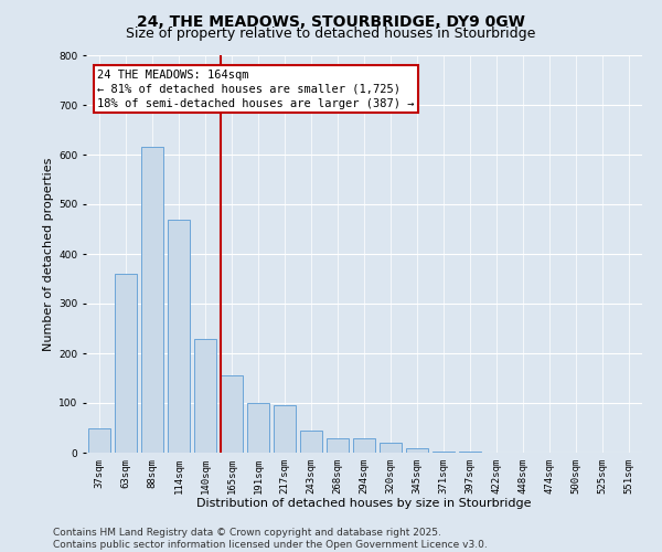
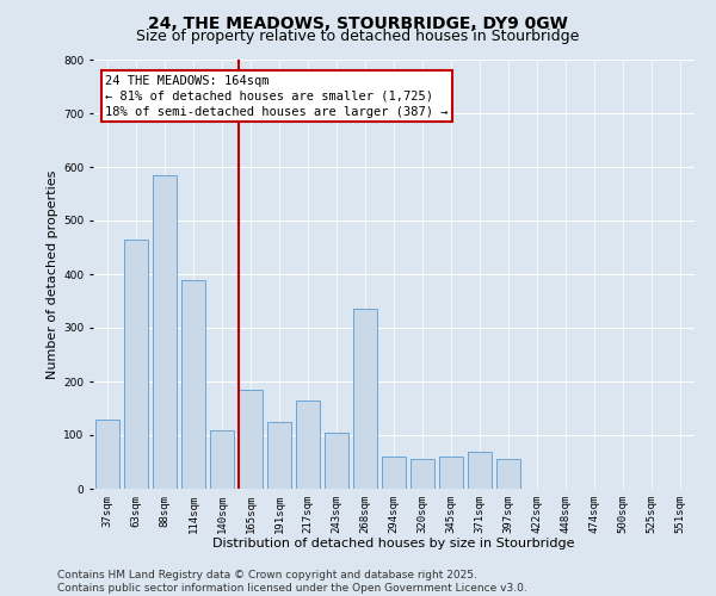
37sqm: 50 -> 130
63sqm: 360 -> 465
88sqm: 615 -> 585
114sqm: 470 -> 390
140sqm: 230 -> 110
165sqm: 155 -> 185
191sqm: 100 -> 125
217sqm: 95 -> 165
243sqm: 45 -> 105
268sqm: 30 -> 335
294sqm: 30 -> 60
320sqm: 20 -> 55
345sqm: 10 -> 60
371sqm: 3 -> 70
397sqm: 3 -> 55
